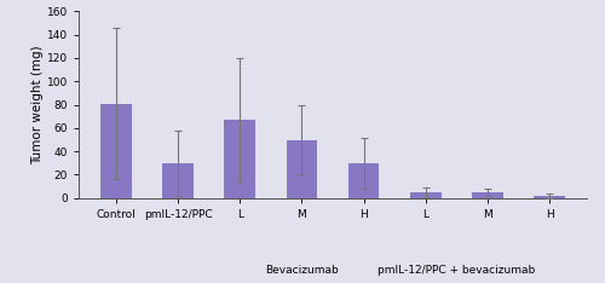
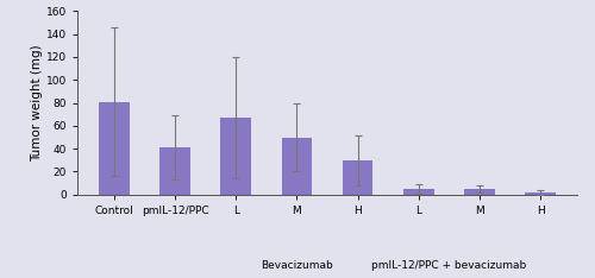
pmIL-12/PPC: 30 -> 41
